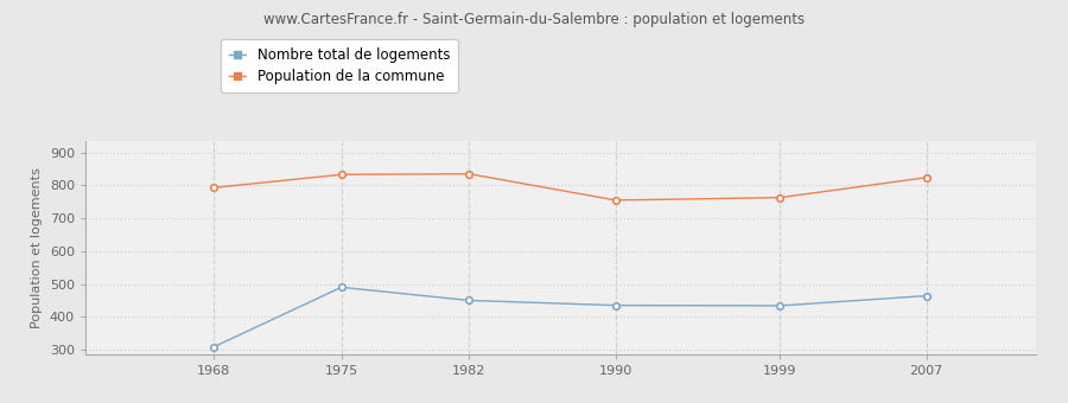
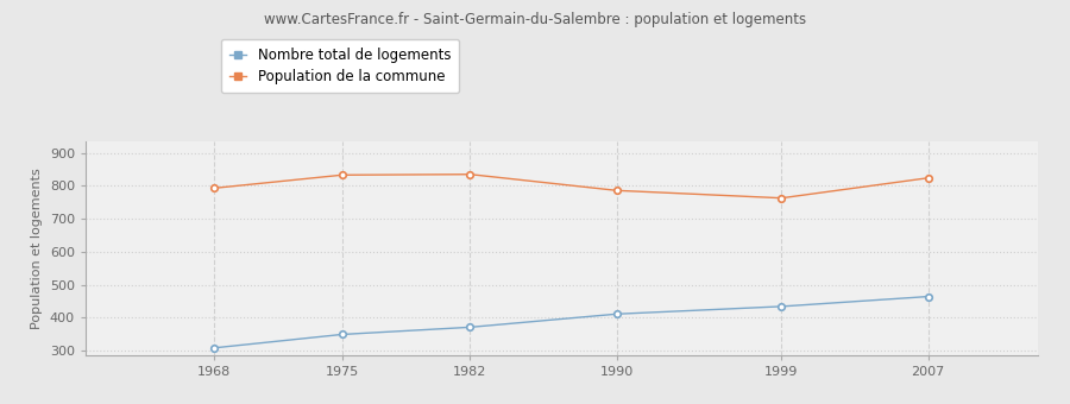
Nombre total de logements/1975: 490 -> 349
Nombre total de logements/1982: 450 -> 371
Nombre total de logements/1990: 435 -> 411
Population de la commune/1990: 755 -> 786
